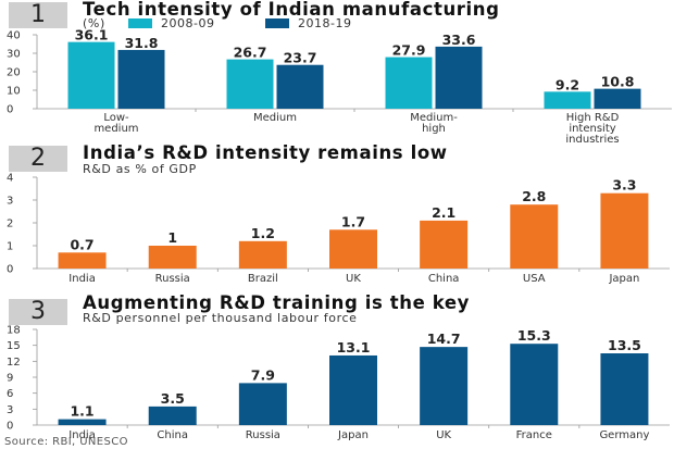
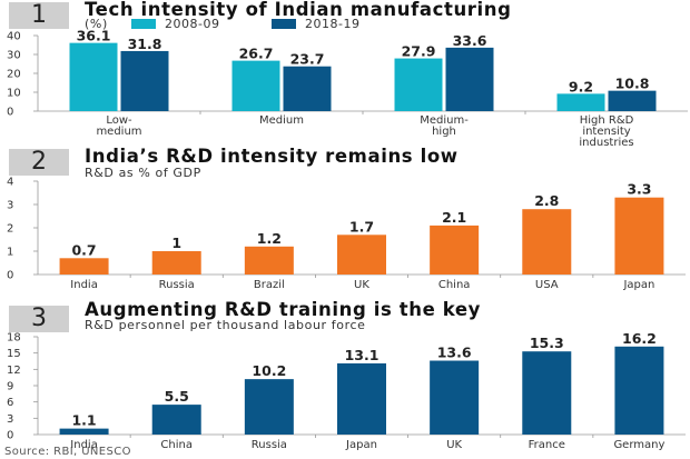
Augmenting R&D training is the key/China: 3.5 -> 5.5
Augmenting R&D training is the key/Russia: 7.9 -> 10.2
Augmenting R&D training is the key/UK: 14.7 -> 13.6
Augmenting R&D training is the key/Germany: 13.5 -> 16.2
